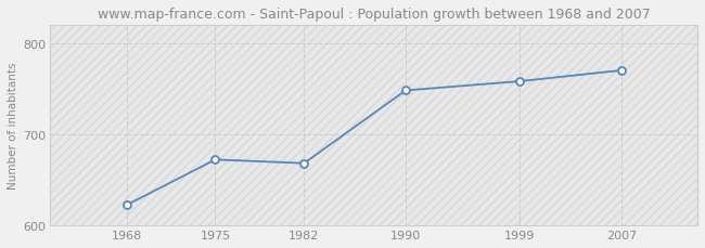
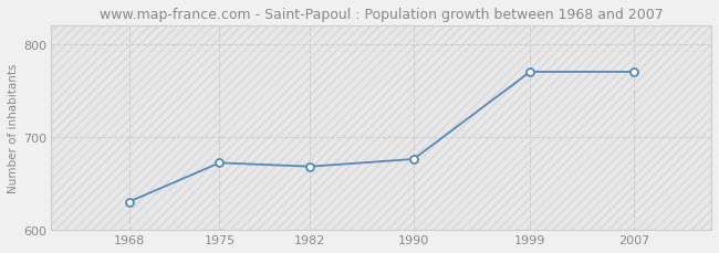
1968: 622 -> 630
1990: 748 -> 676
1999: 758 -> 770
